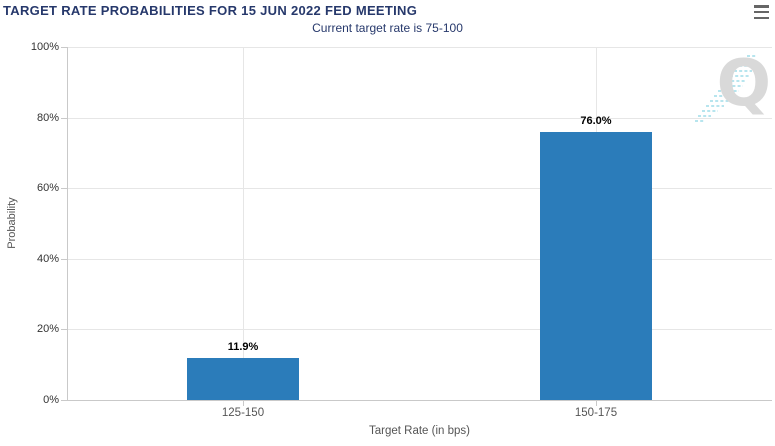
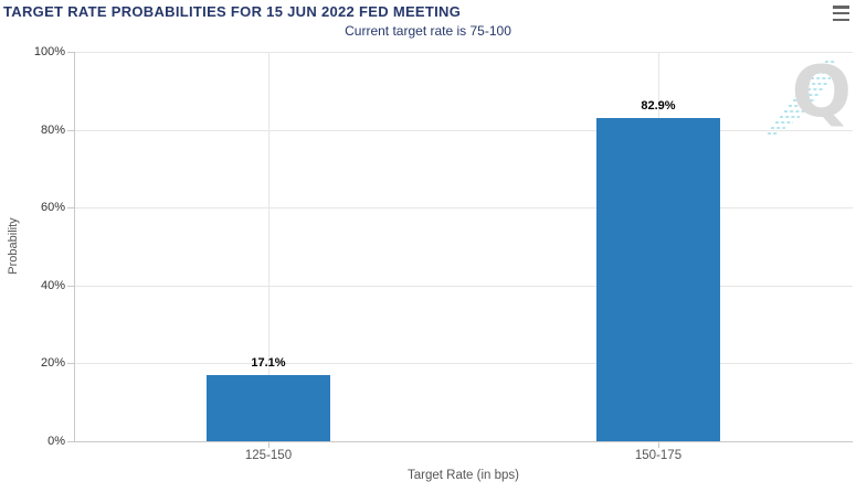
125-150: 11.9% -> 17.1%
150-175: 76.0% -> 82.9%
